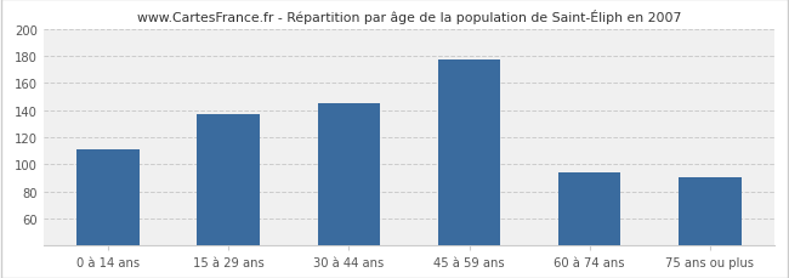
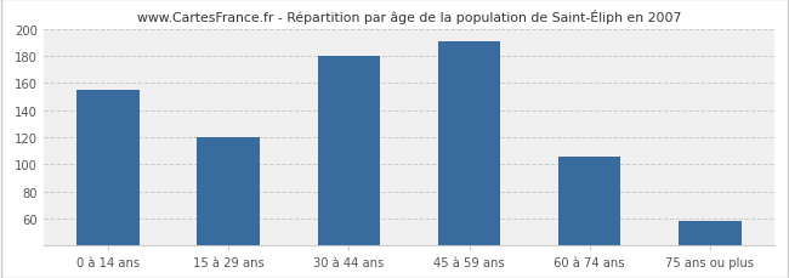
0 à 14 ans: 111 -> 155
15 à 29 ans: 137 -> 120
30 à 44 ans: 145 -> 180
45 à 59 ans: 177 -> 191
60 à 74 ans: 94 -> 106
75 ans ou plus: 90 -> 58
